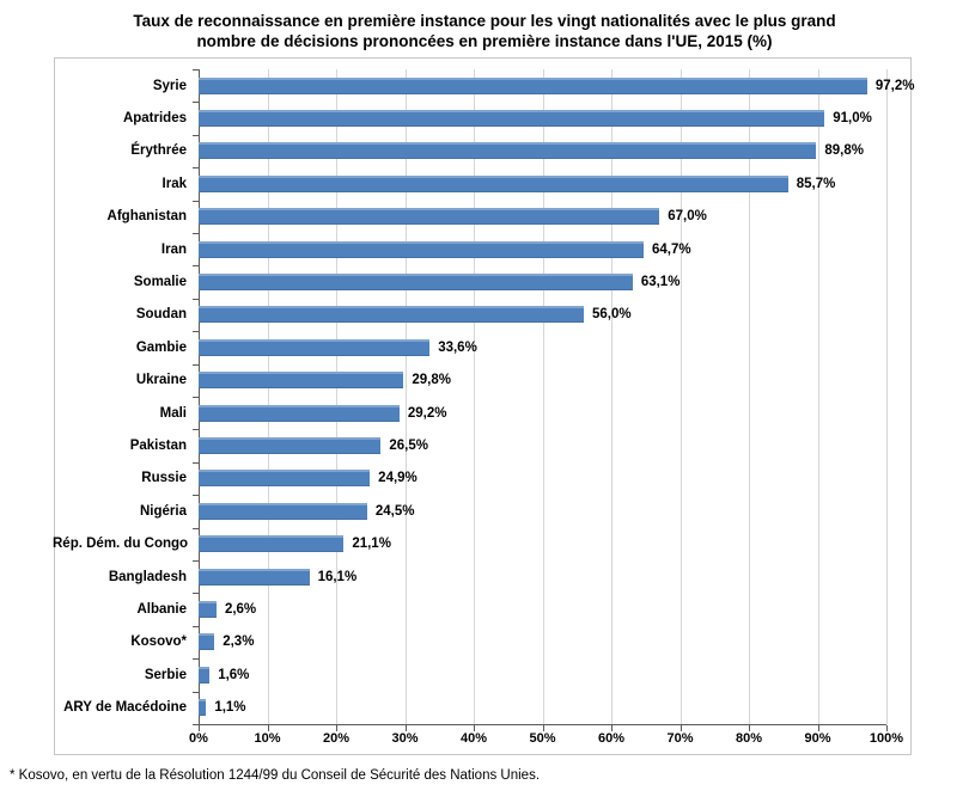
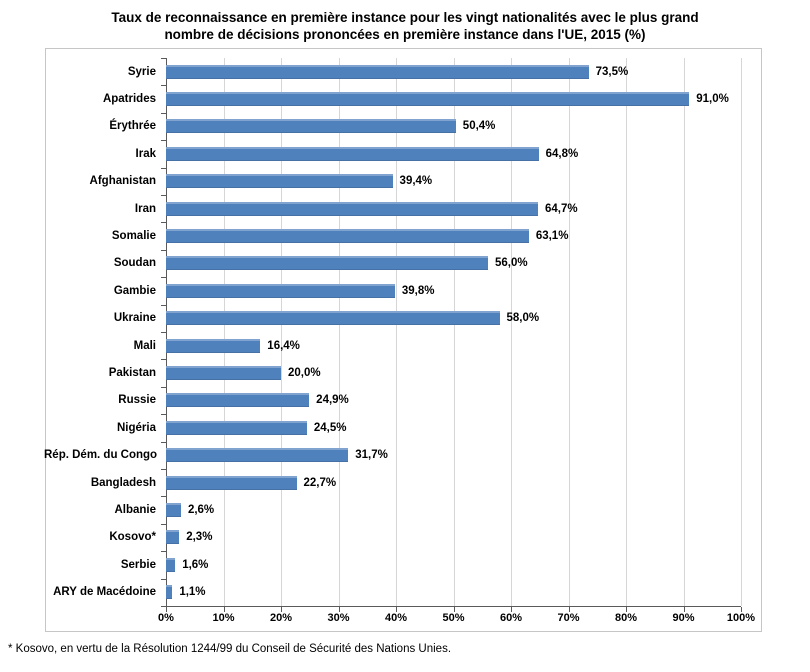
Syrie: 97,2% -> 73,5%
Érythrée: 89,8% -> 50,4%
Irak: 85,7% -> 64,8%
Afghanistan: 67,0% -> 39,4%
Gambie: 33,6% -> 39,8%
Ukraine: 29,8% -> 58,0%
Mali: 29,2% -> 16,4%
Pakistan: 26,5% -> 20,0%
Rép. Dém. du Congo: 21,1% -> 31,7%
Bangladesh: 16,1% -> 22,7%
